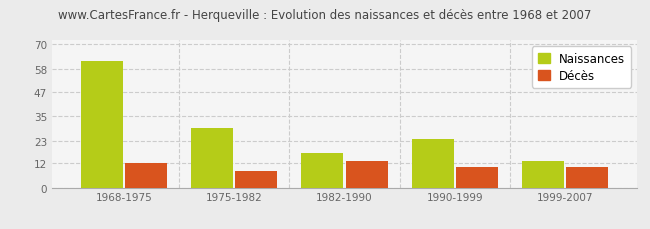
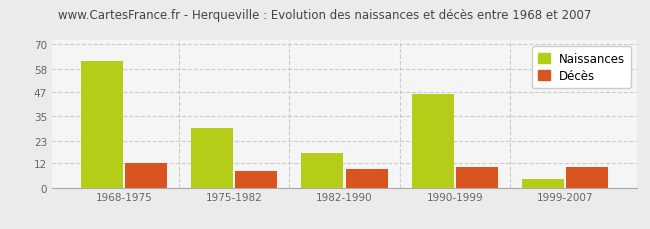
Décès/1982-1990: 13 -> 9
Naissances/1990-1999: 24 -> 46
Naissances/1999-2007: 13 -> 4
